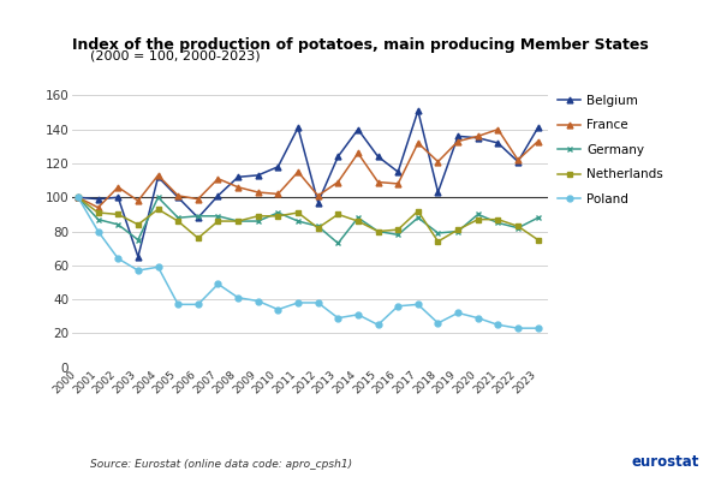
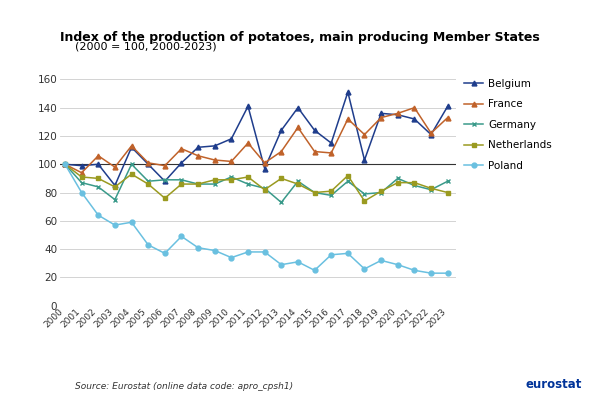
Belgium/2003: 65 -> 85
Poland/2005: 37 -> 43
Netherlands/2023: 75 -> 80
